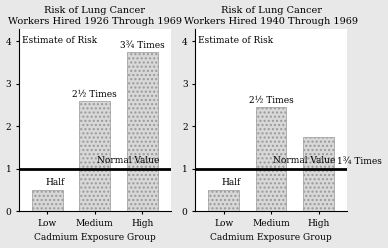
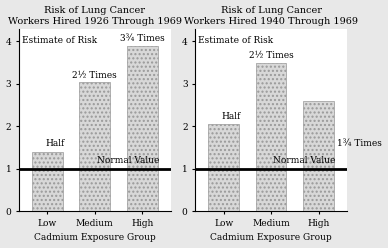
Risk of Lung Cancer Workers Hired 1926 Through 1969/Low: 0.50 -> 1.40
Risk of Lung Cancer Workers Hired 1926 Through 1969/Medium: 2.60 -> 3.05
Risk of Lung Cancer Workers Hired 1926 Through 1969/High: 3.75 -> 3.90
Risk of Lung Cancer Workers Hired 1940 Through 1969/Low: 0.50 -> 2.05
Risk of Lung Cancer Workers Hired 1940 Through 1969/Medium: 2.45 -> 3.50
Risk of Lung Cancer Workers Hired 1940 Through 1969/High: 1.75 -> 2.60
